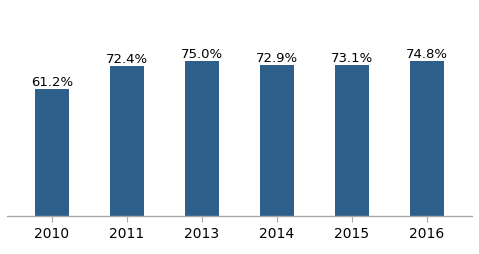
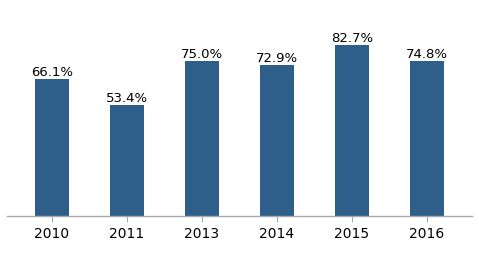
2010: 61.2% -> 66.1%
2011: 72.4% -> 53.4%
2015: 73.1% -> 82.7%
